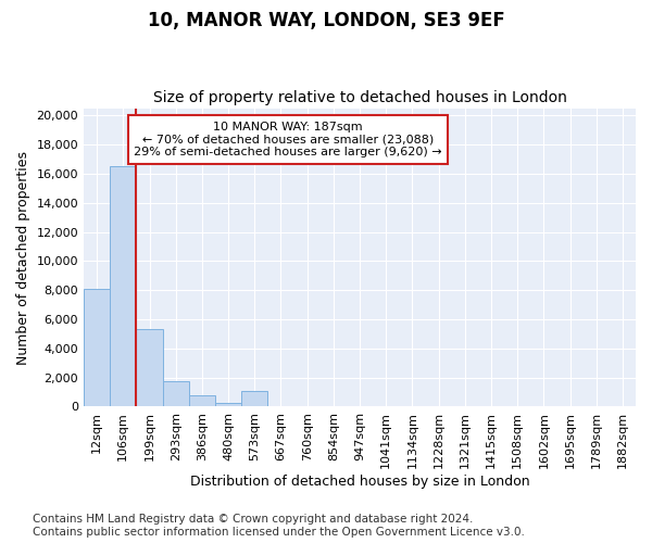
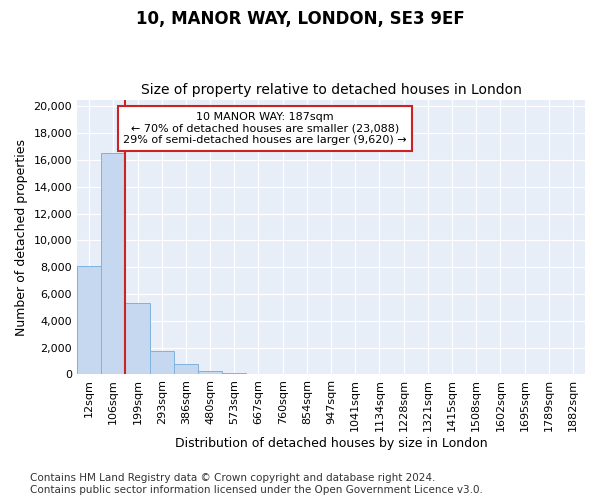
573sqm: 1,100 -> 100
